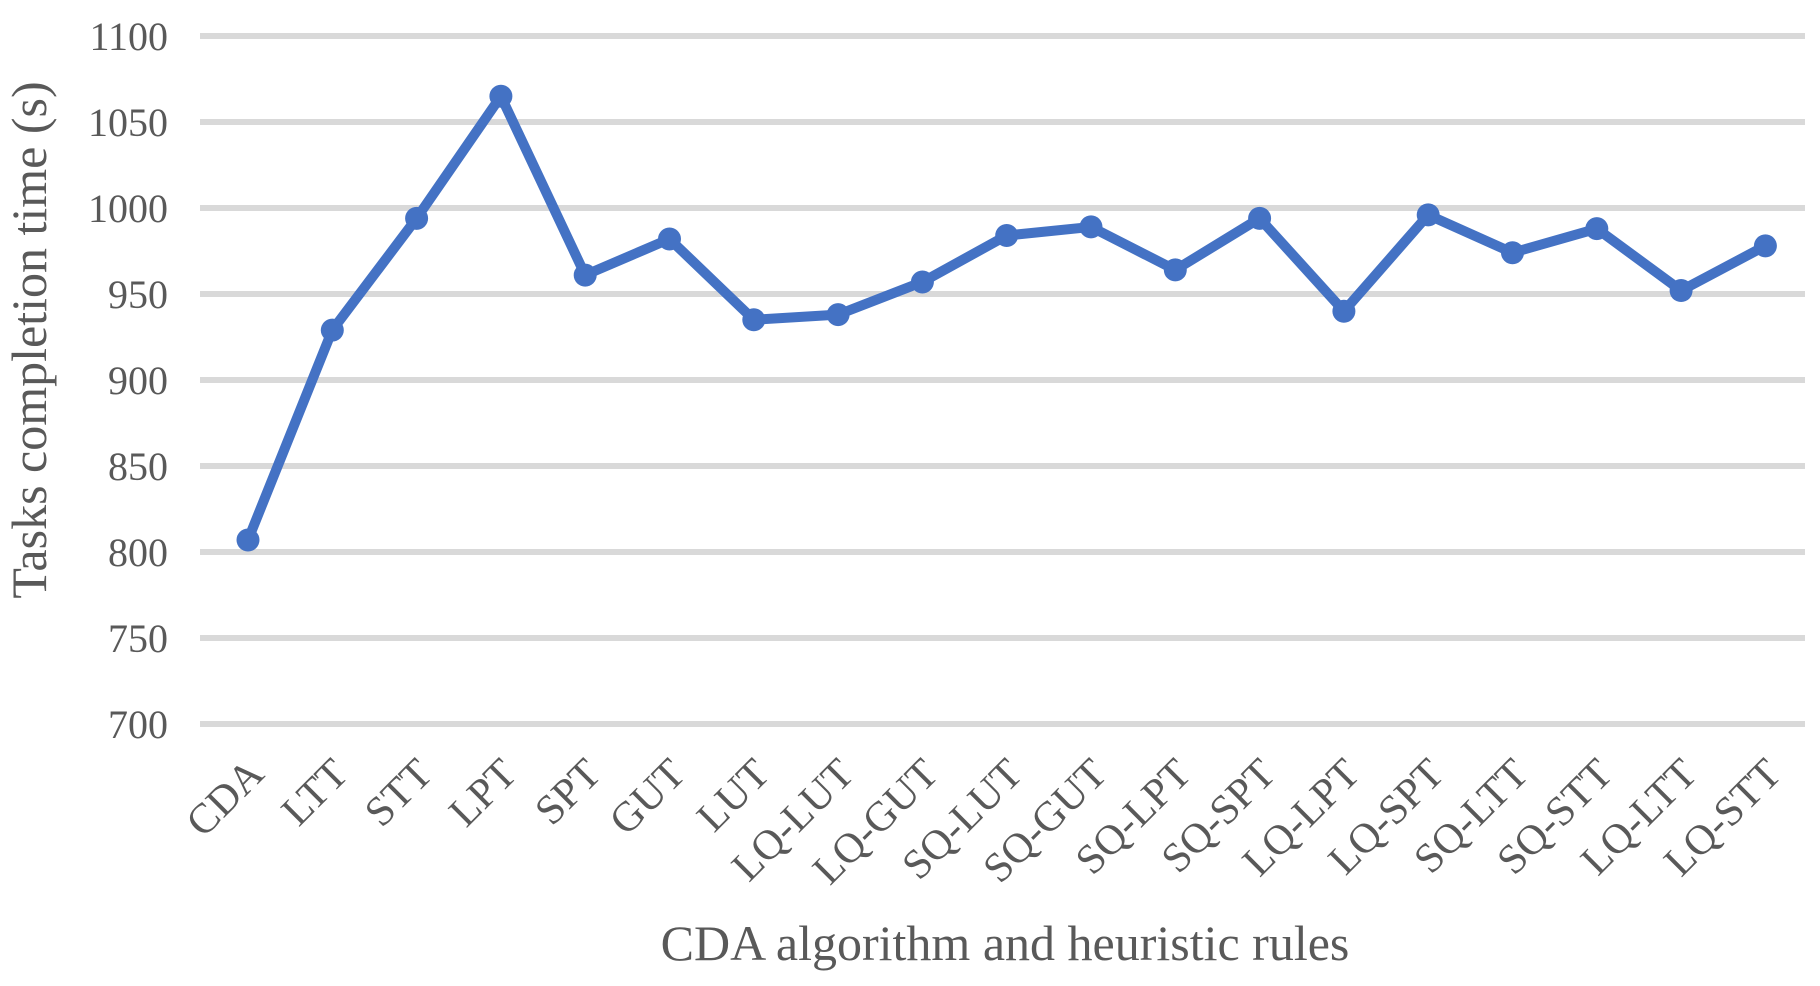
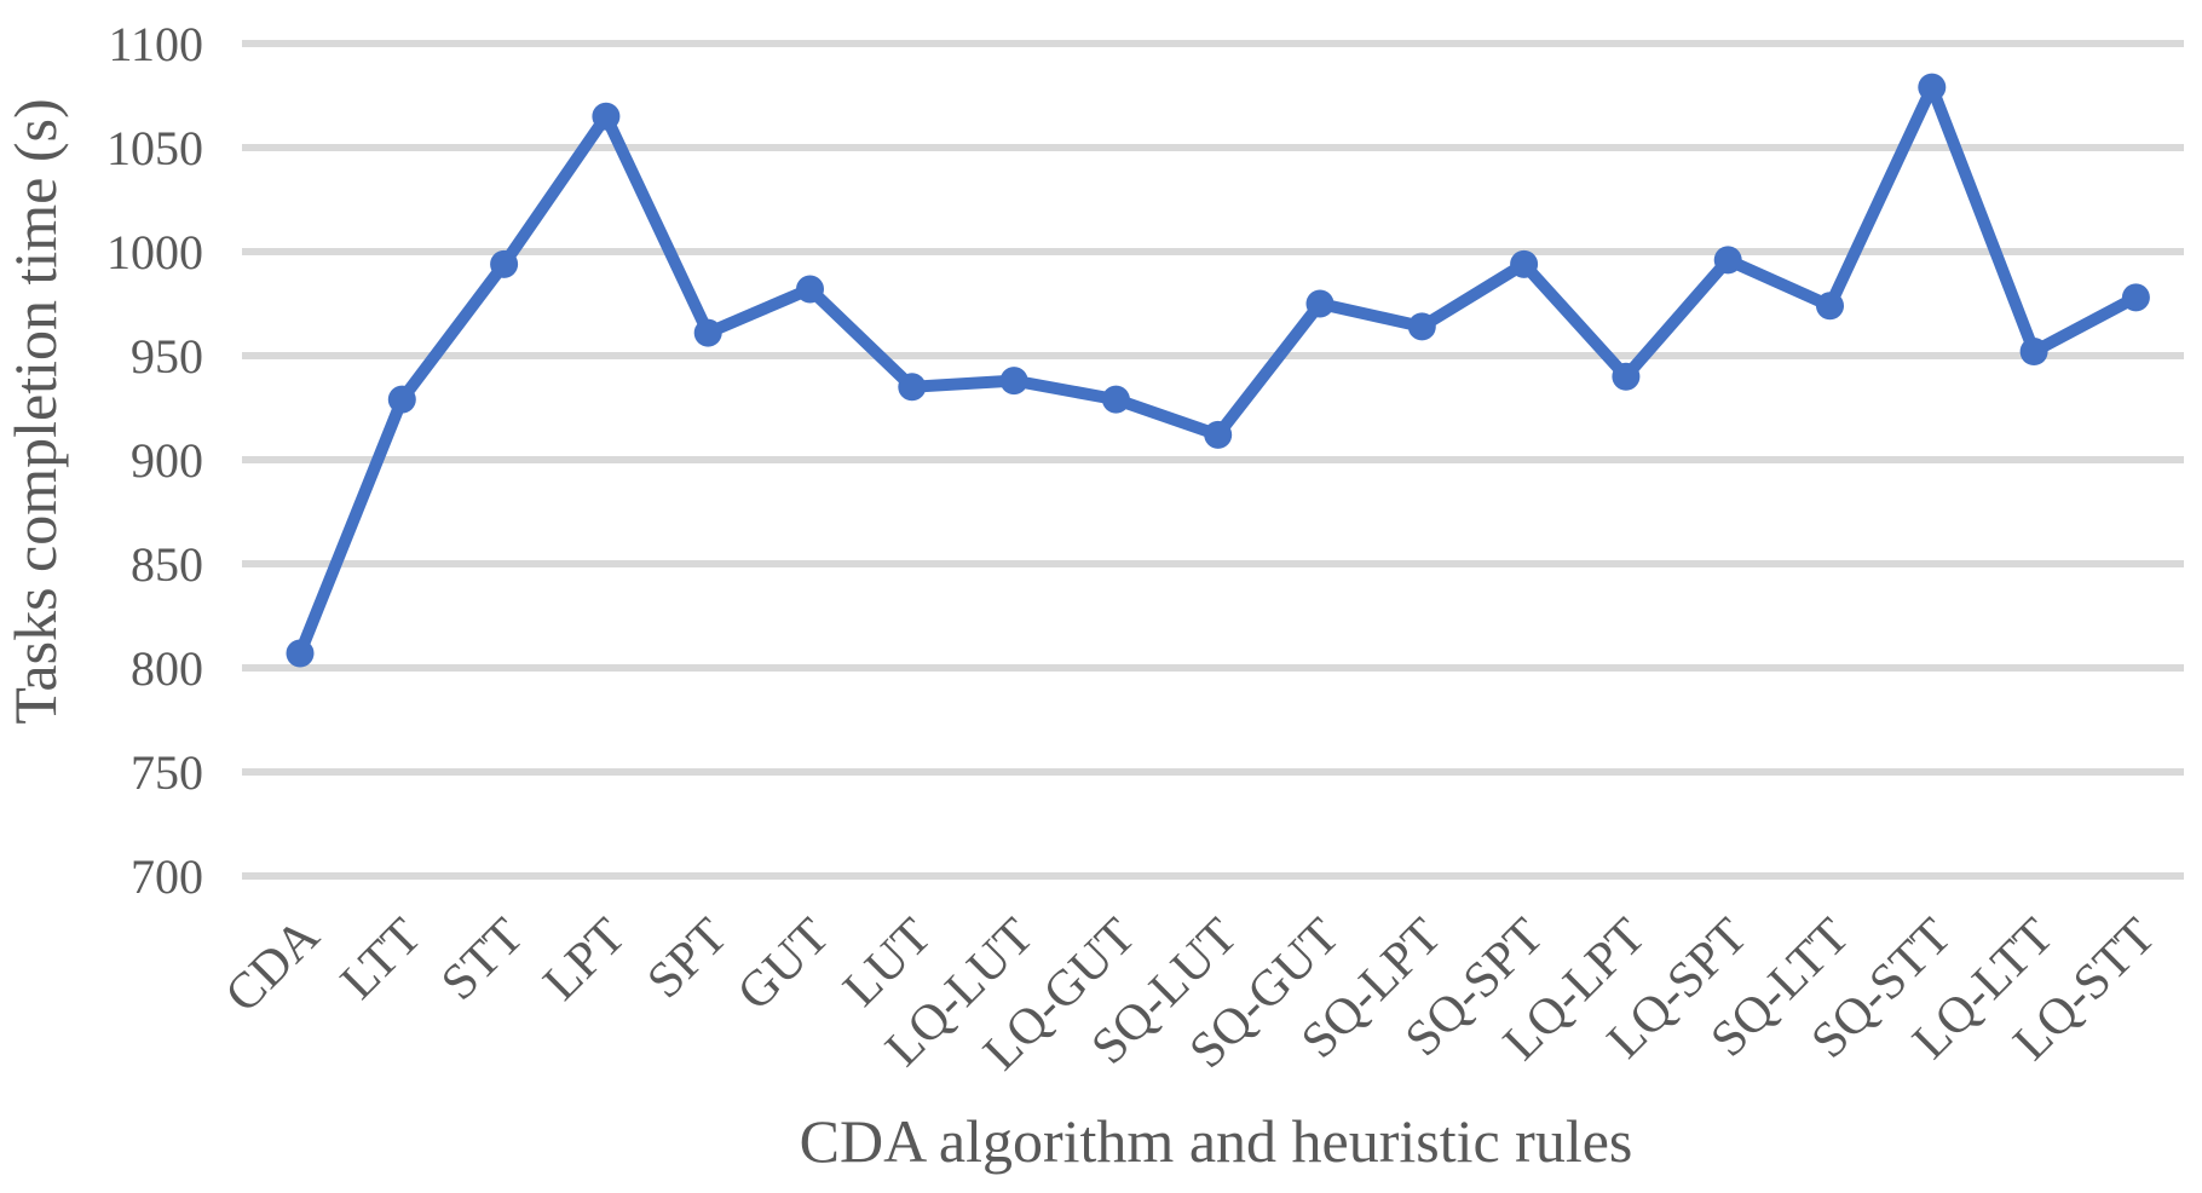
LQ-GUT: 957 -> 929
SQ-LUT: 984 -> 912
SQ-GUT: 989 -> 975
SQ-STT: 988 -> 1079
